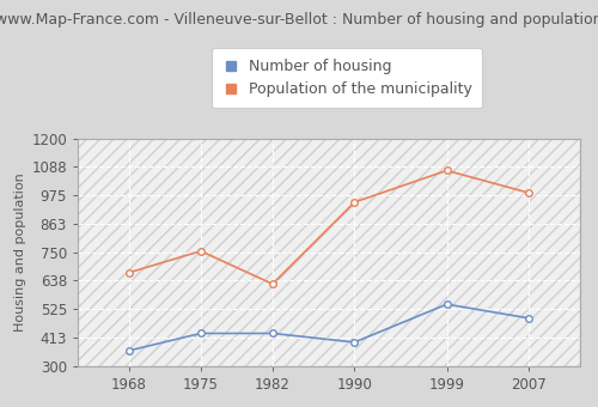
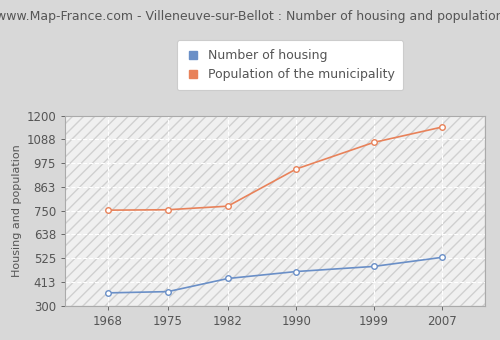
Population of the municipality/1968: 670 -> 753
Number of housing/1975: 430 -> 368
Population of the municipality/1982: 625 -> 772
Number of housing/1990: 395 -> 463
Number of housing/1999: 545 -> 487
Number of housing/2007: 490 -> 530
Population of the municipality/2007: 985 -> 1146
